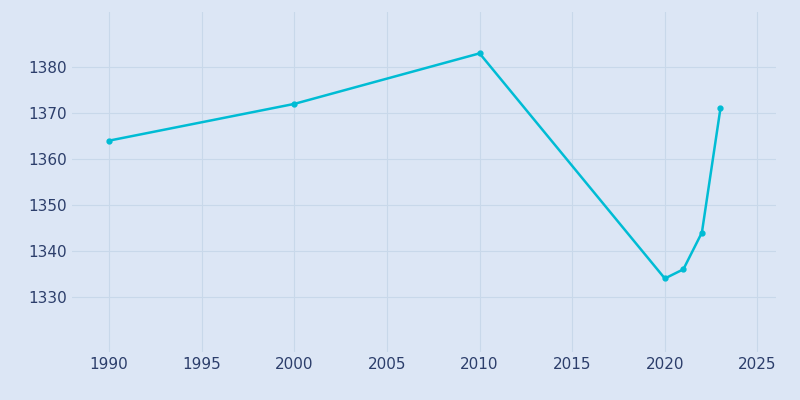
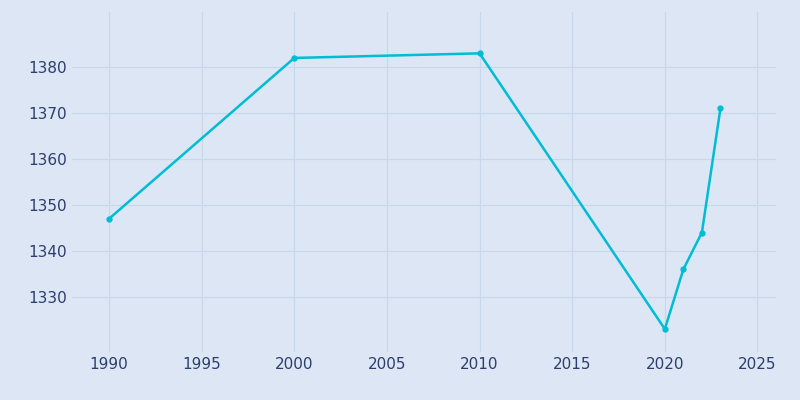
1990: 1364 -> 1347
2000: 1372 -> 1382
2020: 1334 -> 1323
